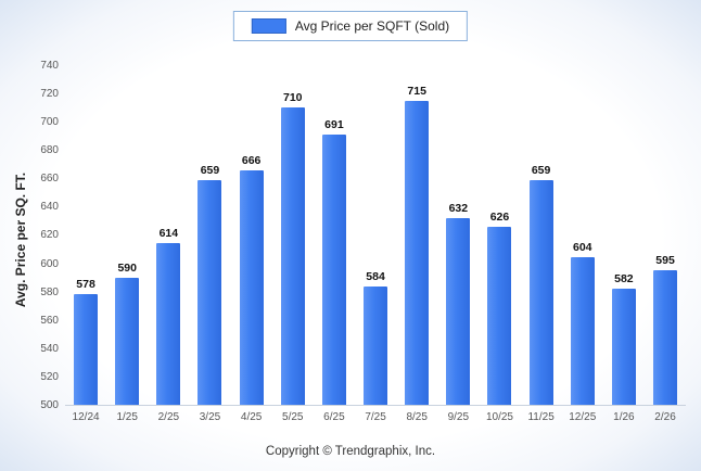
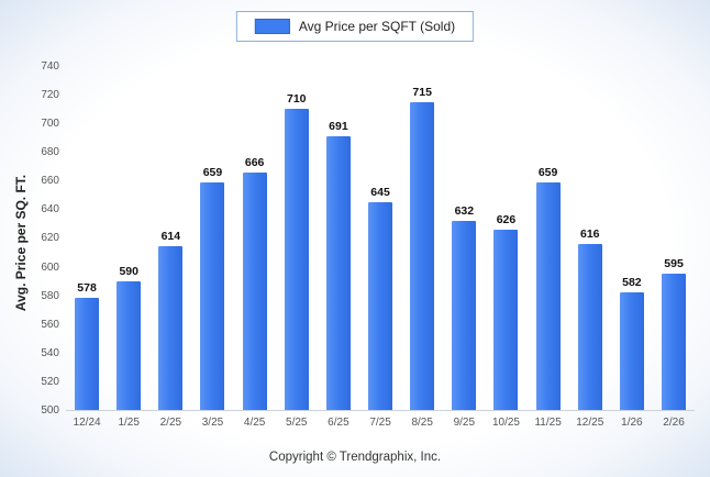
7/25: 584 -> 645
12/25: 604 -> 616
